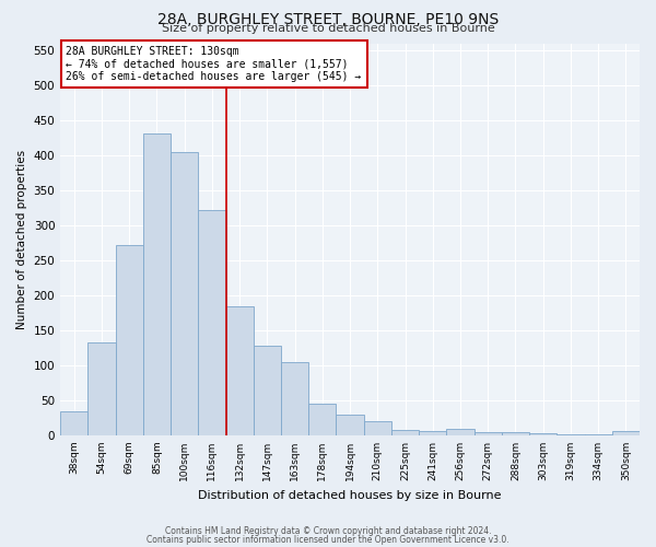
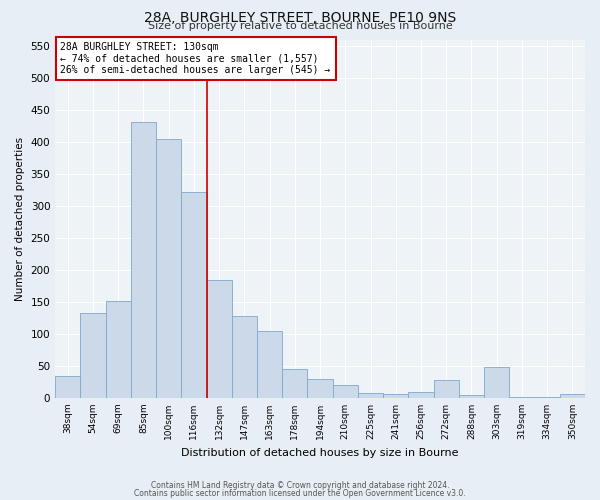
69sqm: 272 -> 152
272sqm: 4 -> 28
303sqm: 3 -> 48
